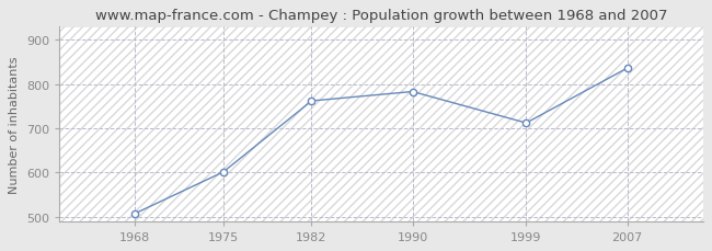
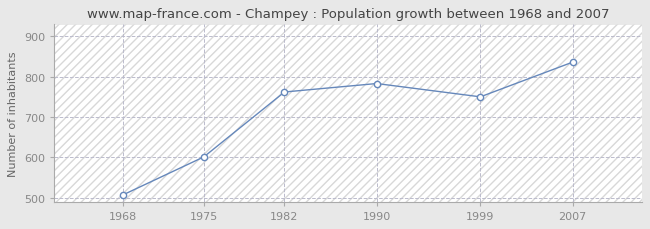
1999: 712 -> 750
